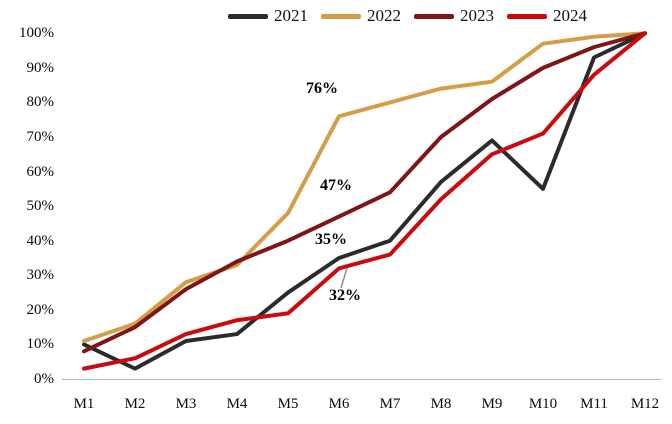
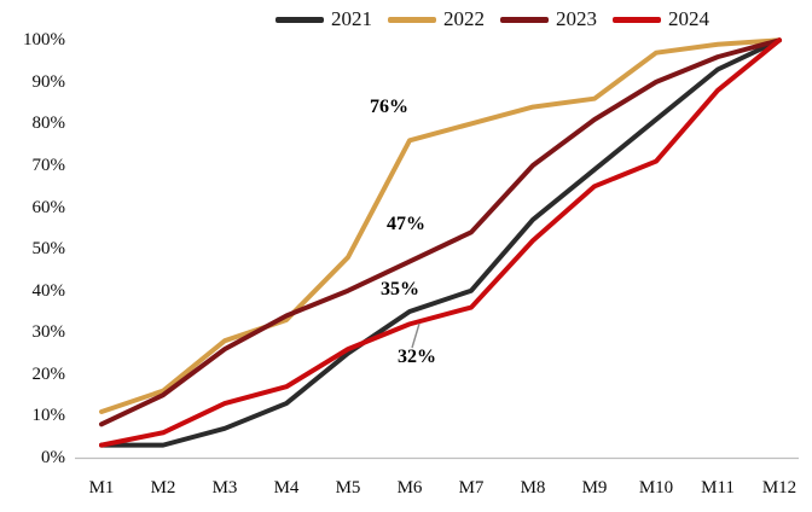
2021/M1: 10% -> 3%
2021/M3: 11% -> 7%
2024/M5: 19% -> 26%
2021/M10: 55% -> 81%
